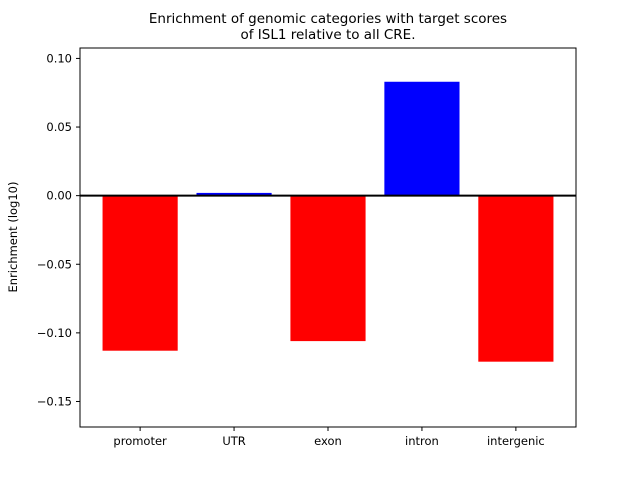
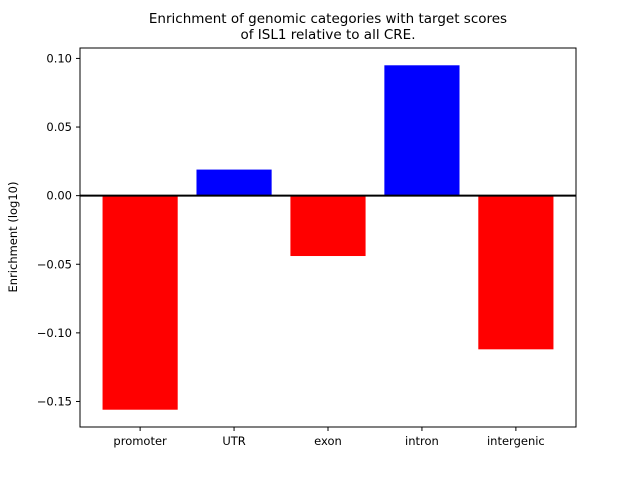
promoter: -0.113 -> -0.156
UTR: 0.002 -> 0.019
exon: -0.106 -> -0.044
intron: 0.083 -> 0.095
intergenic: -0.121 -> -0.112
